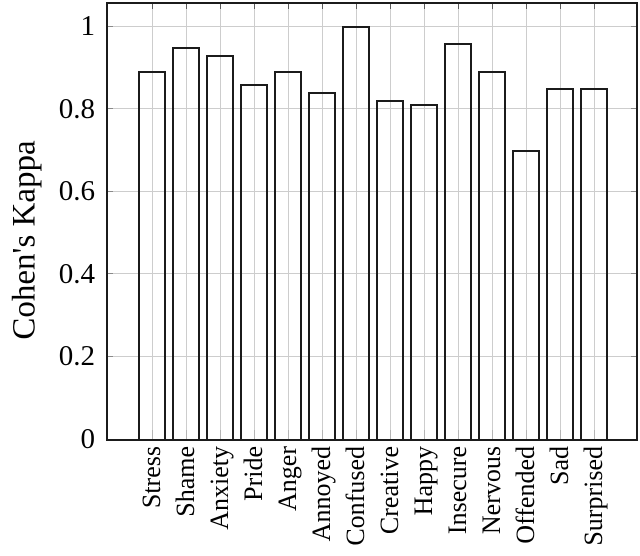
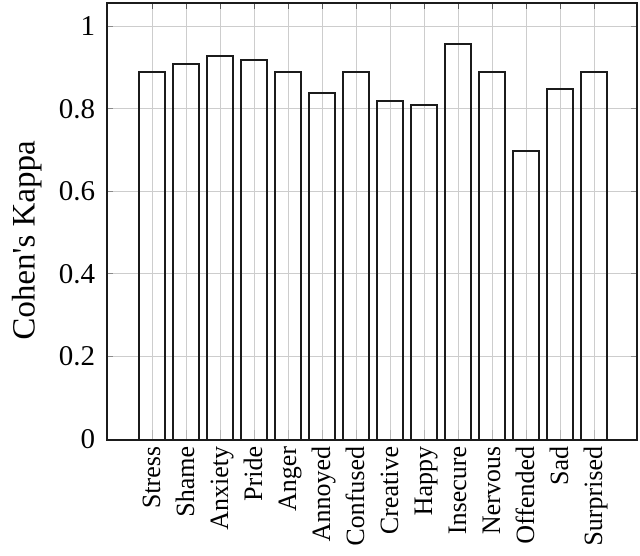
Shame: 0.95 -> 0.91
Pride: 0.86 -> 0.92
Confused: 1.00 -> 0.89
Surprised: 0.85 -> 0.89
